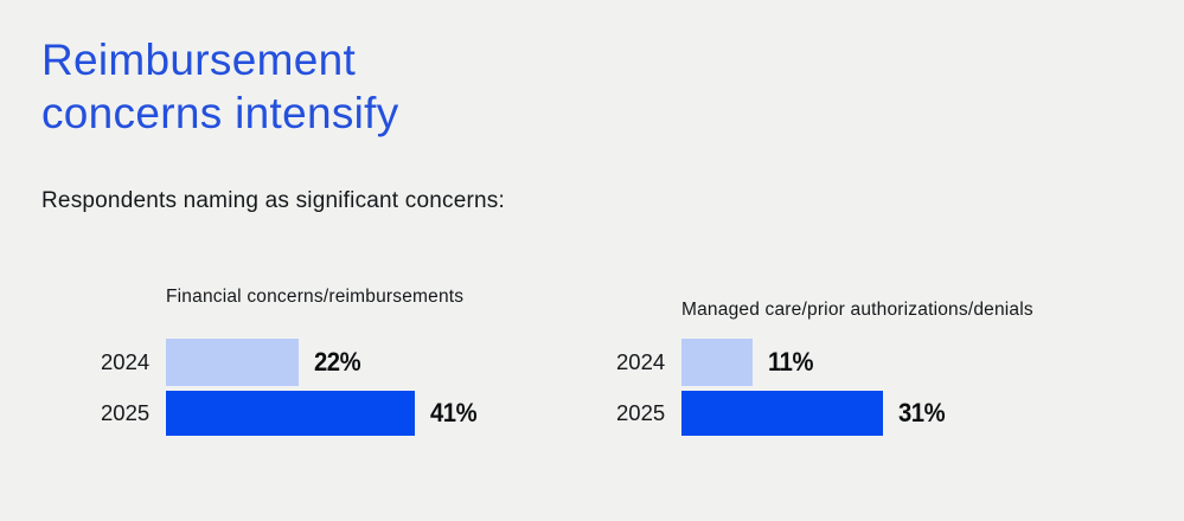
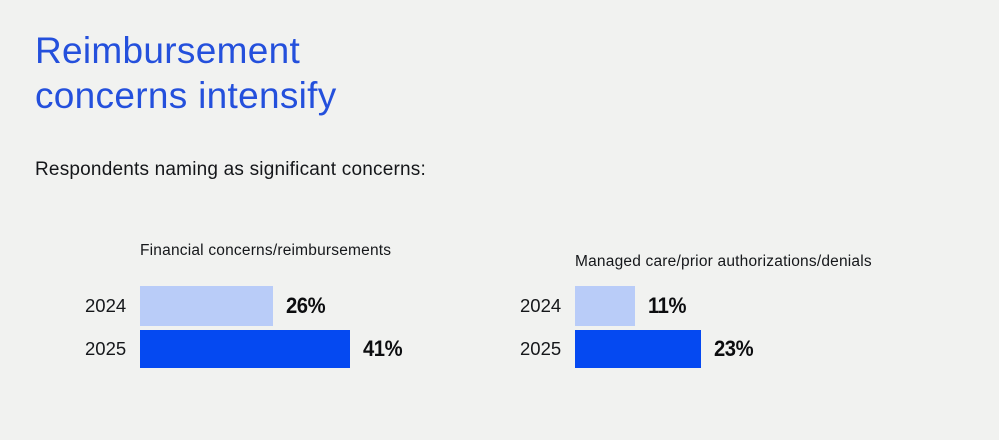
Financial concerns/reimbursements/2024: 22% -> 26%
Managed care/prior authorizations/denials/2025: 31% -> 23%
